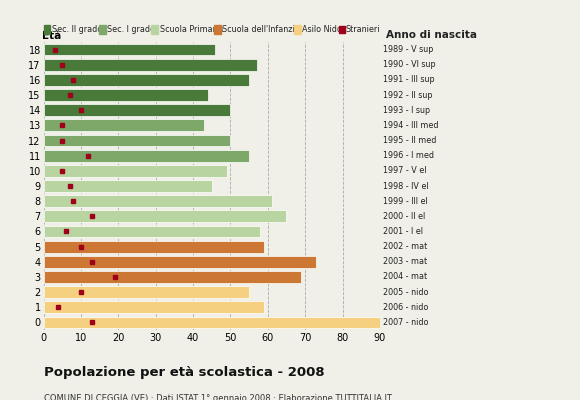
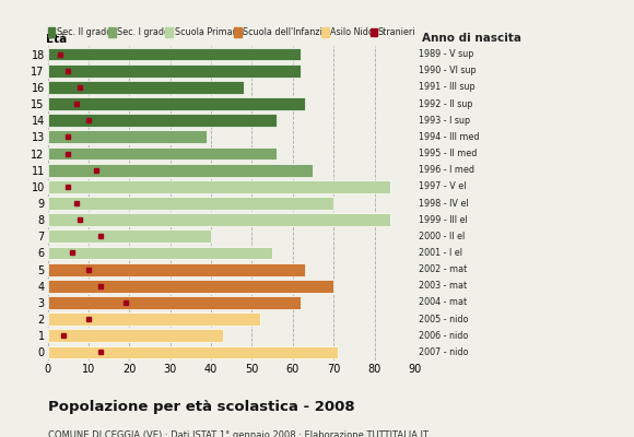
18: 46 -> 62
17: 57 -> 62
16: 55 -> 48
15: 44 -> 63
14: 50 -> 56
13: 43 -> 39
12: 50 -> 56
11: 55 -> 65
10: 49 -> 84
9: 45 -> 70
8: 61 -> 84
7: 65 -> 40
6: 58 -> 55
5: 59 -> 63
4: 73 -> 70
3: 69 -> 62
2: 55 -> 52
1: 59 -> 43
0: 90 -> 71
